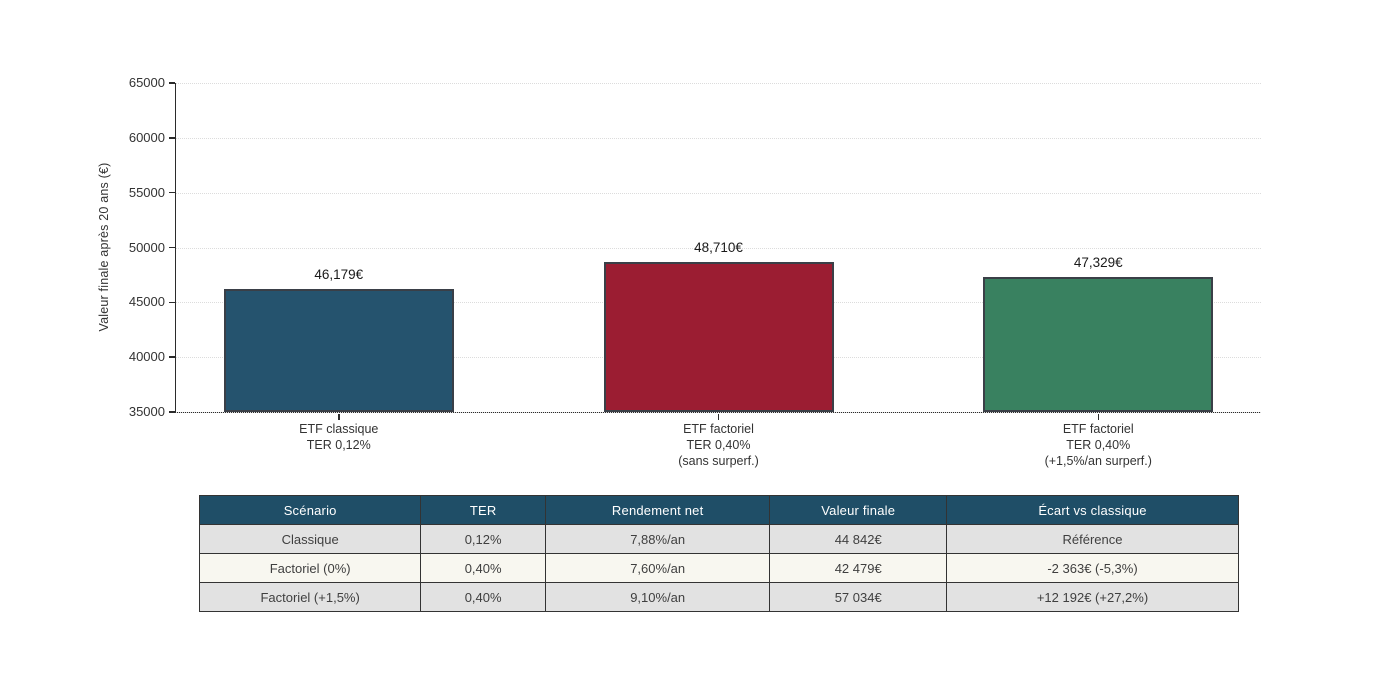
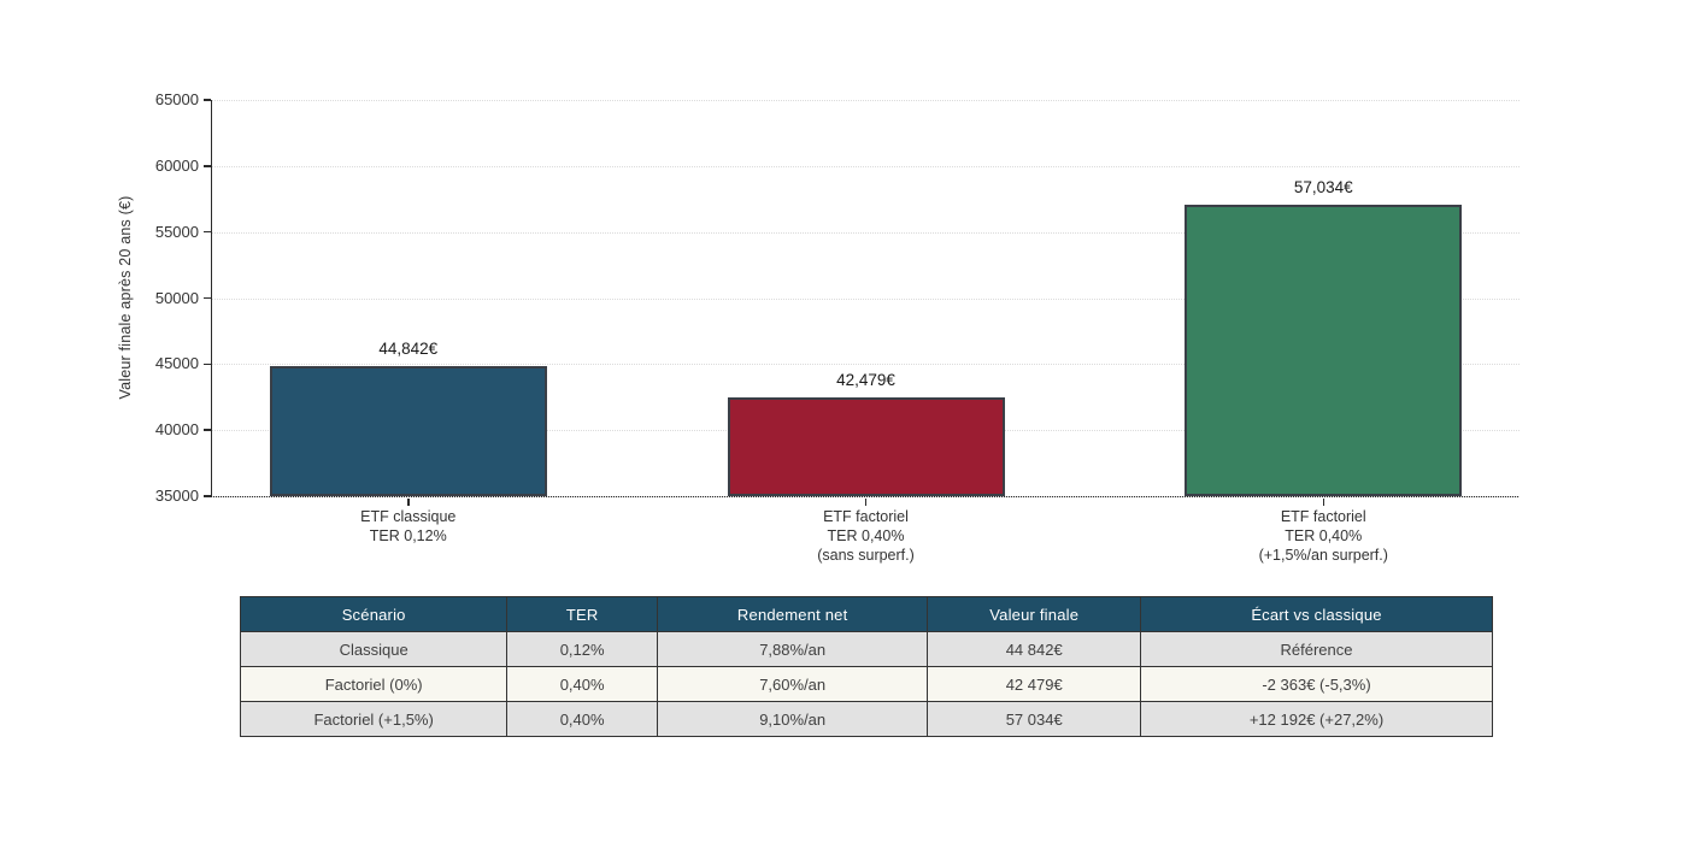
ETF classique TER 0,12%: 46,179 -> 44,842
ETF factoriel TER 0,40% (sans surperf.): 48,710 -> 42,479
ETF factoriel TER 0,40% (+1,5%/an surperf.): 47,329 -> 57,034
